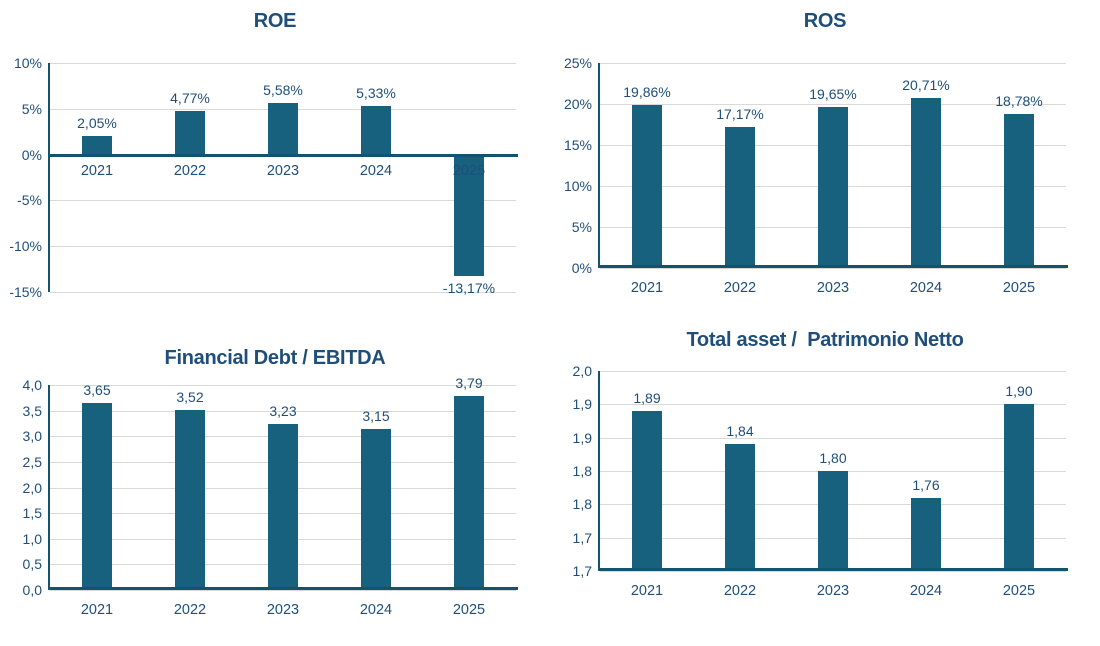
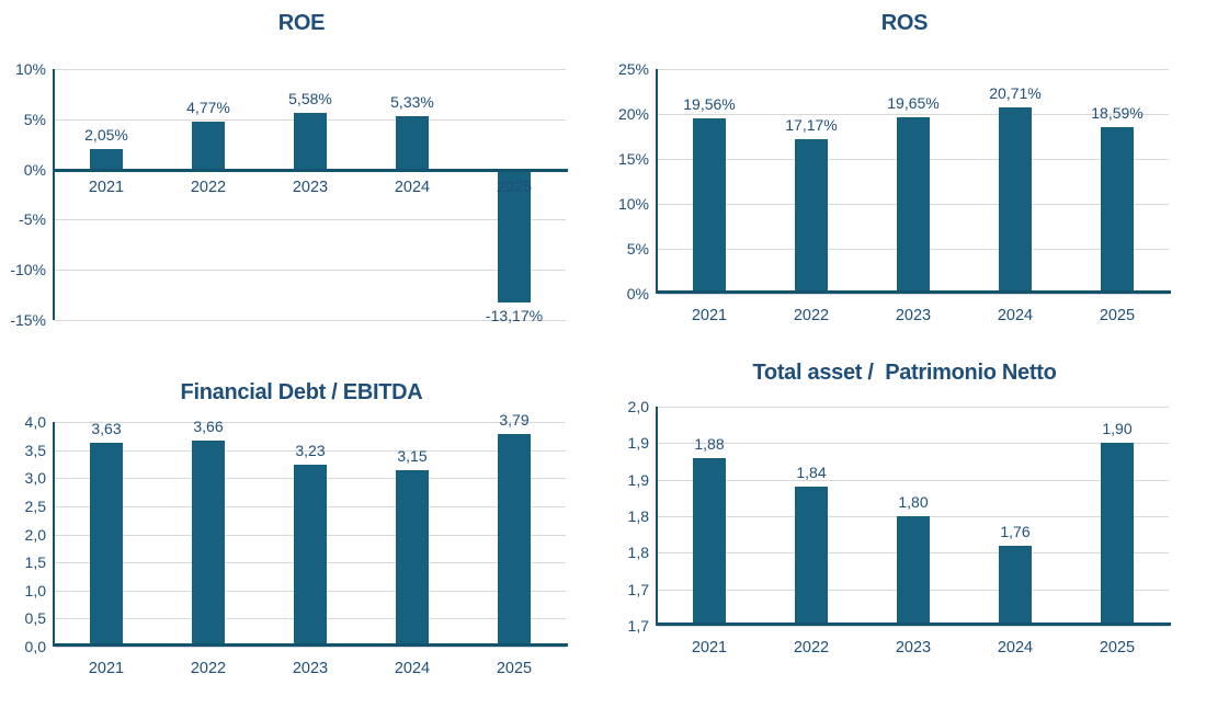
ROS/2021: 19,86% -> 19,56%
ROS/2025: 18,78% -> 18,59%
Financial Debt / EBITDA/2021: 3,65 -> 3,63
Financial Debt / EBITDA/2022: 3,52 -> 3,66
Total asset / Patrimonio Netto/2021: 1,89 -> 1,88
